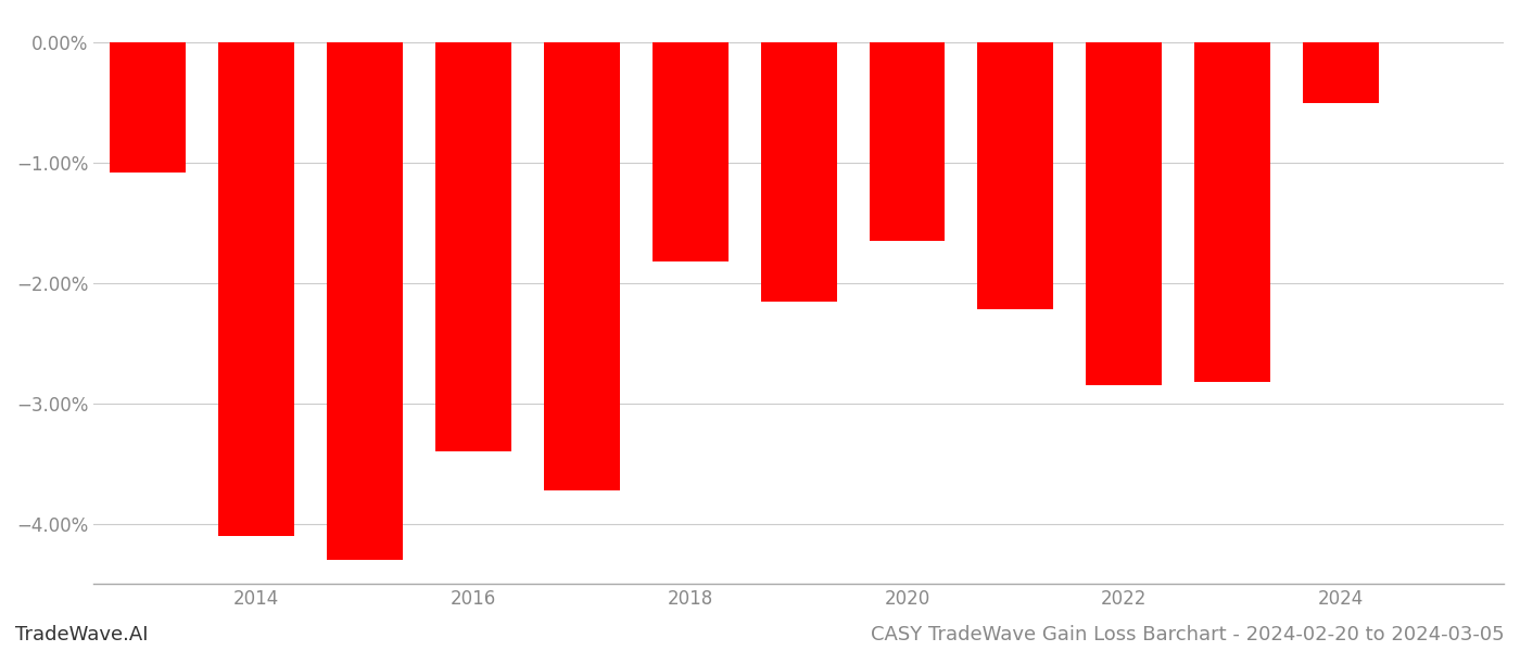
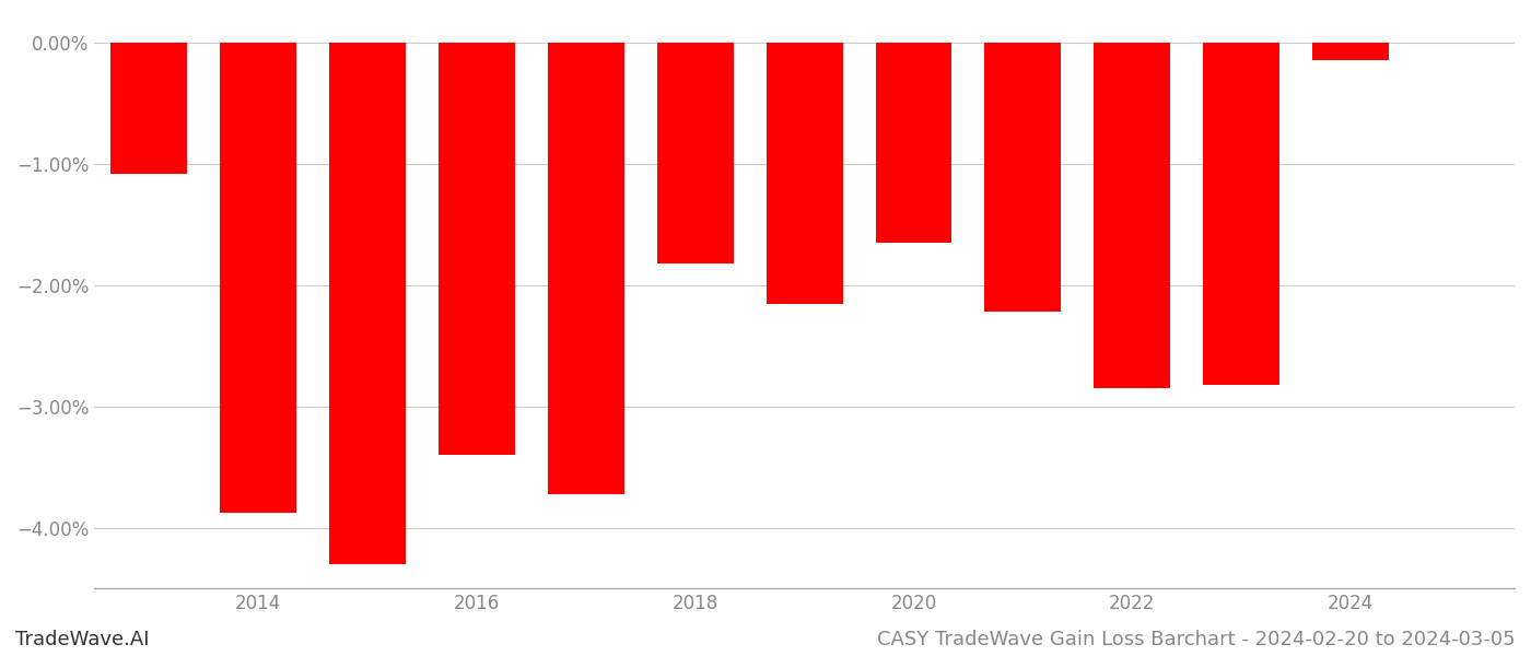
2014: -4.10% -> -3.88%
2024: -0.50% -> -0.14%
